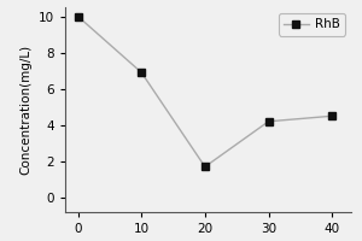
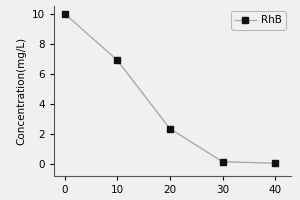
20: 1.7 -> 2.4
30: 4.2 -> 0.1
40: 4.5 -> 0.1
